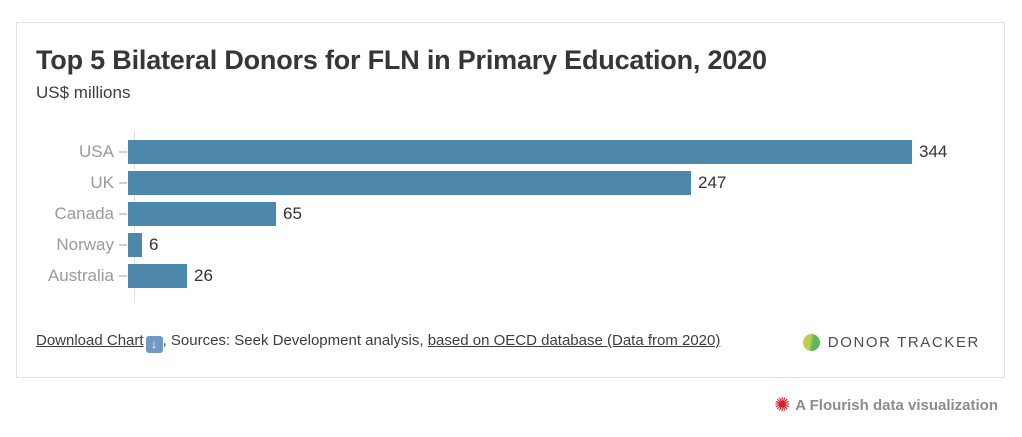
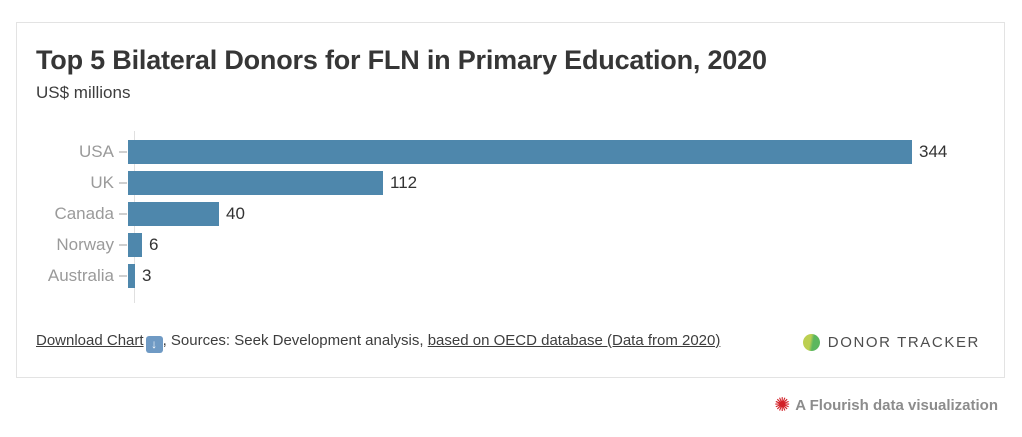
UK: 247 -> 112
Canada: 65 -> 40
Australia: 26 -> 3
